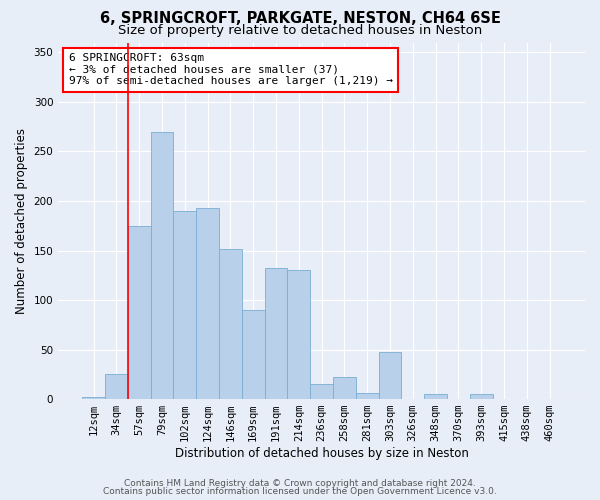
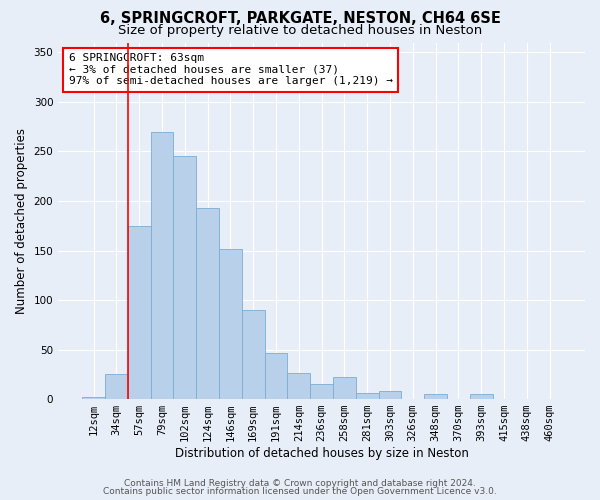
102sqm: 190 -> 245
191sqm: 132 -> 47
214sqm: 130 -> 26
303sqm: 48 -> 8
